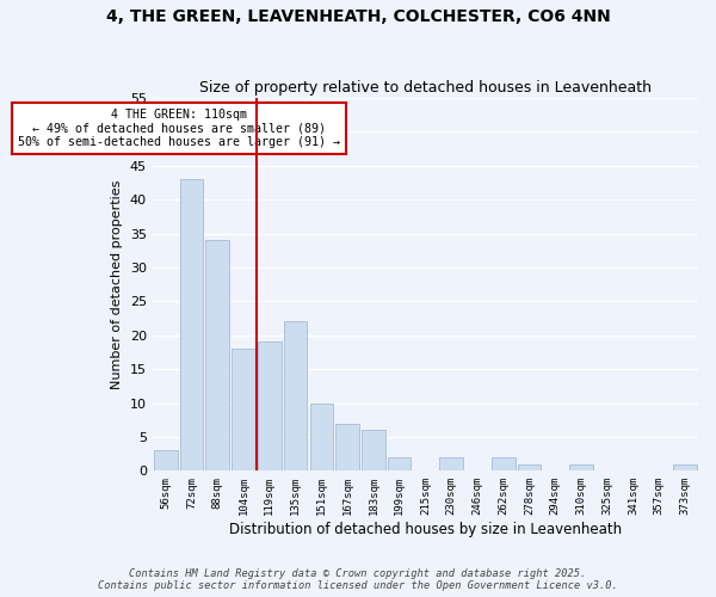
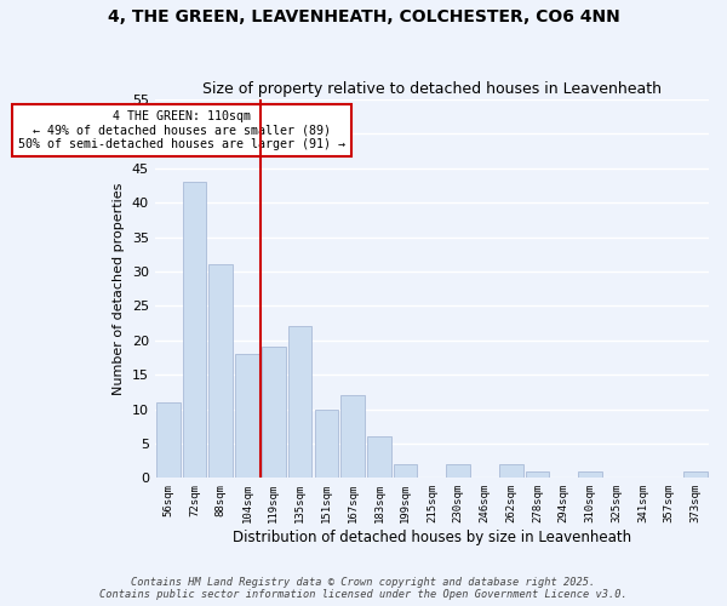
56sqm: 3 -> 11
88sqm: 34 -> 31
167sqm: 7 -> 12
